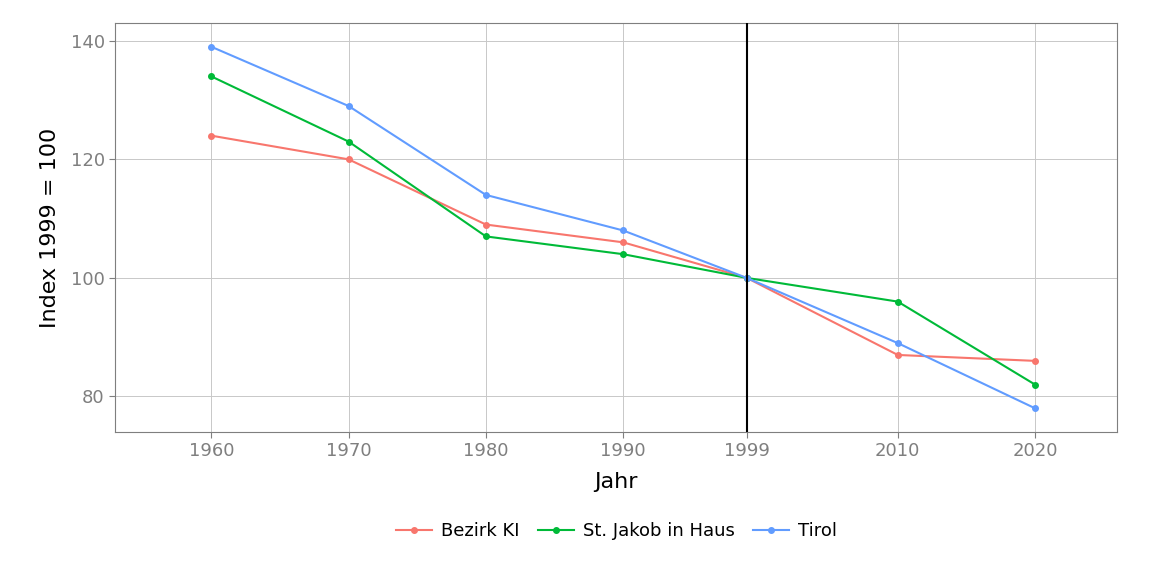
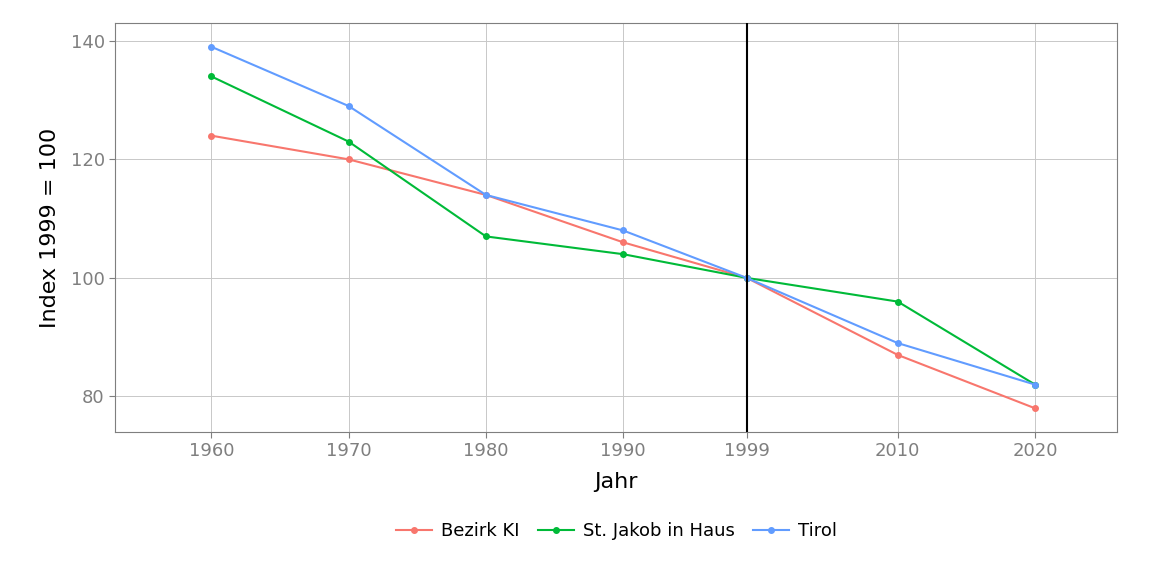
Bezirk KI/1980: 109 -> 114
Bezirk KI/2020: 86 -> 78
Tirol/2020: 78 -> 82
